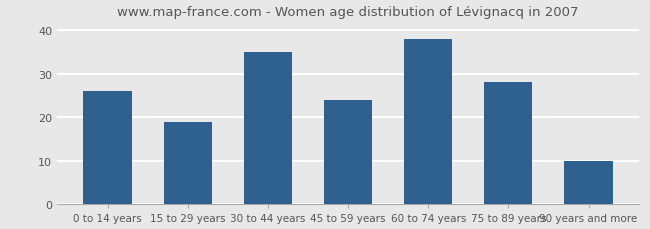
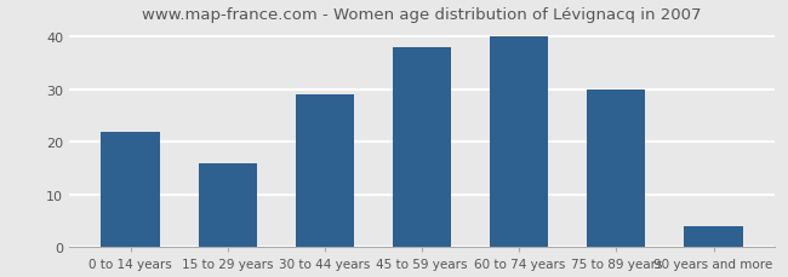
0 to 14 years: 26 -> 22
15 to 29 years: 19 -> 16
30 to 44 years: 35 -> 29
45 to 59 years: 24 -> 38
60 to 74 years: 38 -> 40
75 to 89 years: 28 -> 30
90 years and more: 10 -> 4
